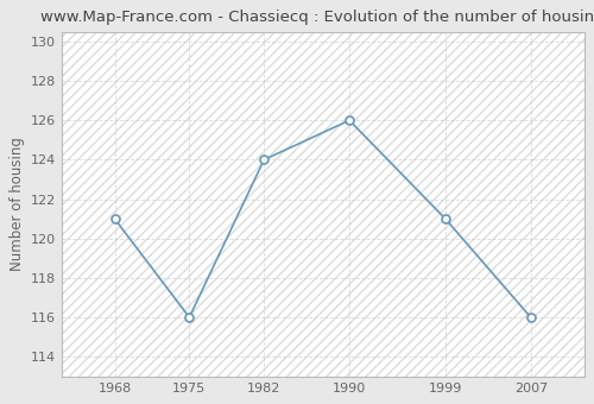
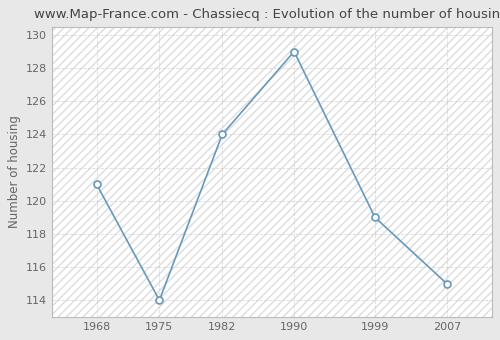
1975: 116 -> 114
1990: 126 -> 129
1999: 121 -> 119
2007: 116 -> 115
